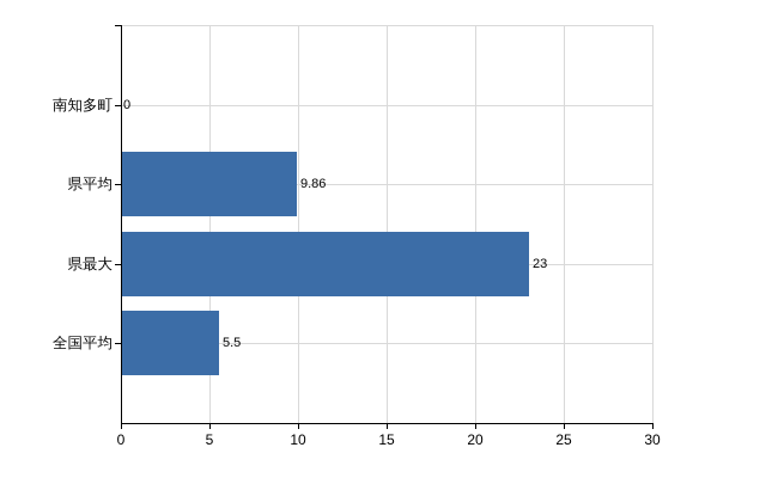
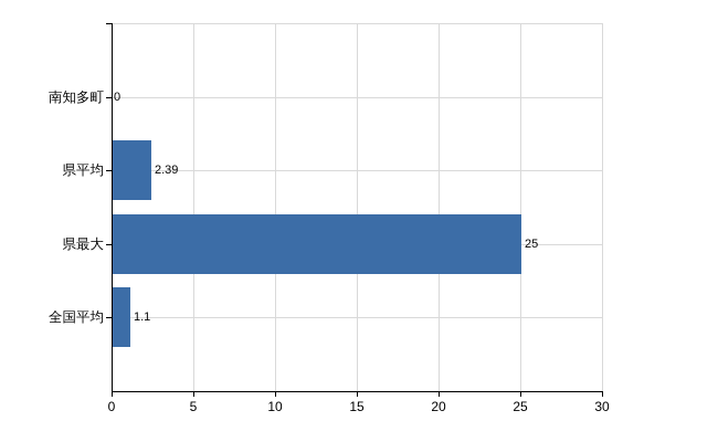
県平均: 9.86 -> 2.39
県最大: 23 -> 25
全国平均: 5.5 -> 1.1
